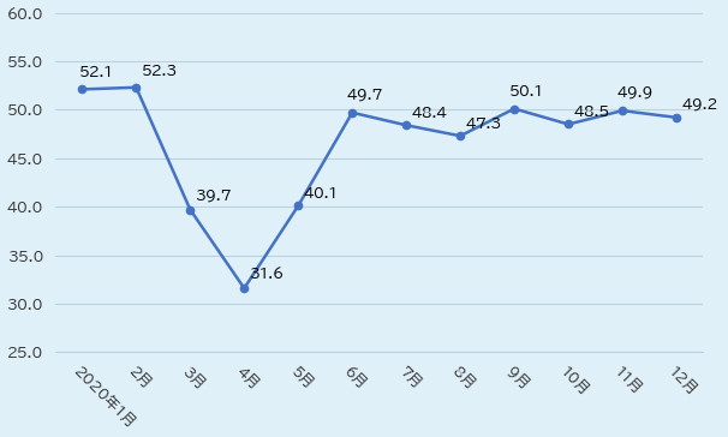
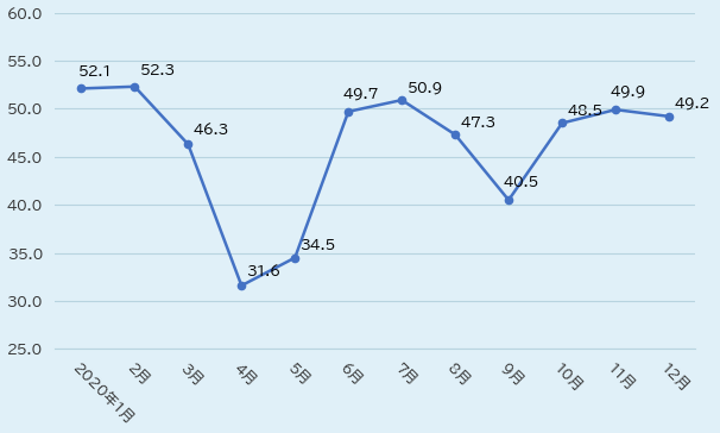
3月: 39.7 -> 46.3
5月: 40.1 -> 34.5
7月: 48.4 -> 50.9
9月: 50.1 -> 40.5
